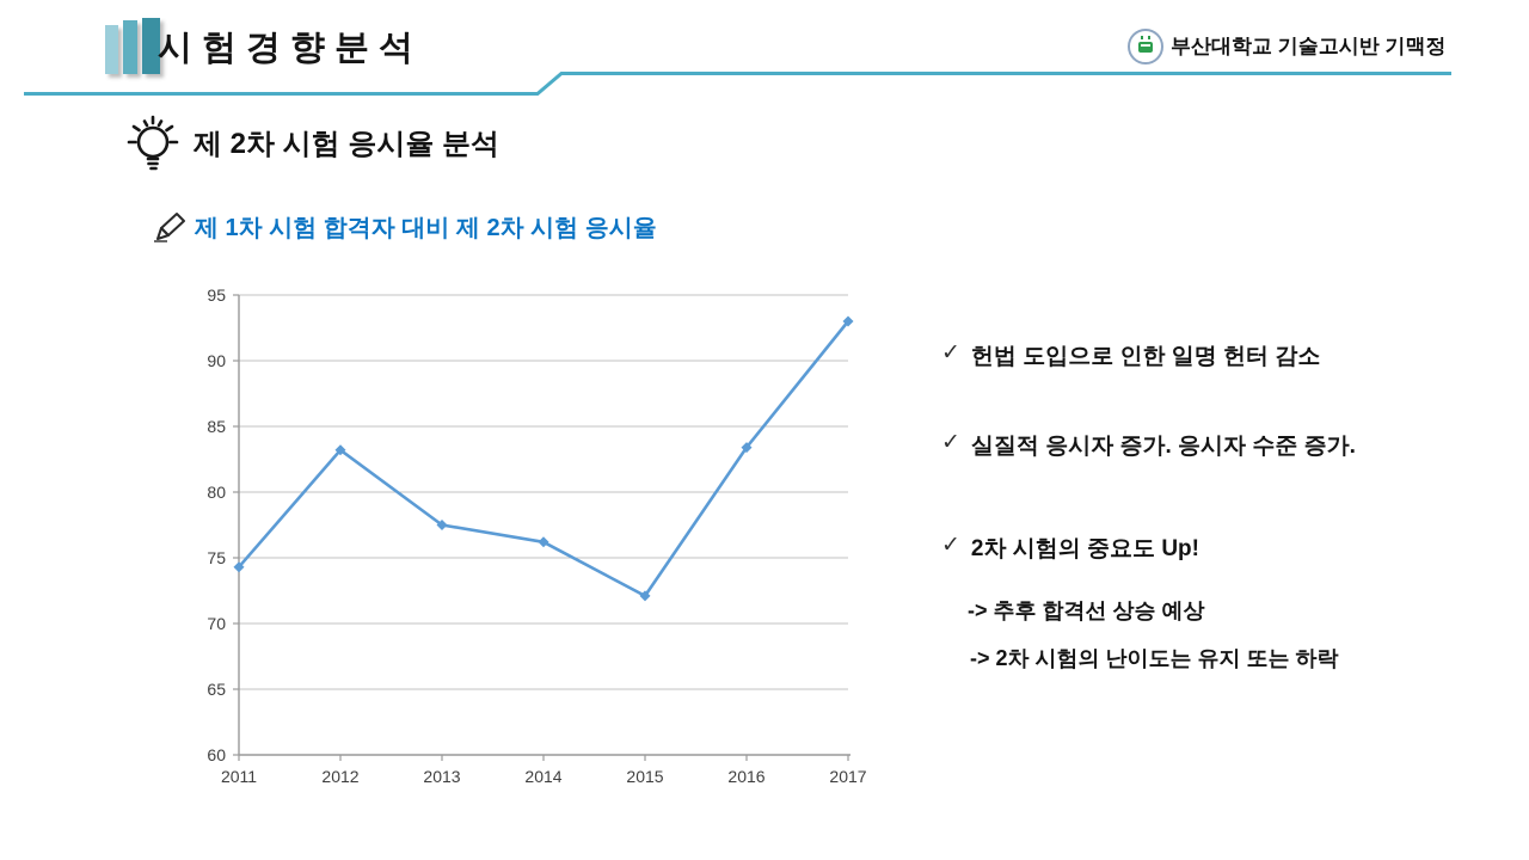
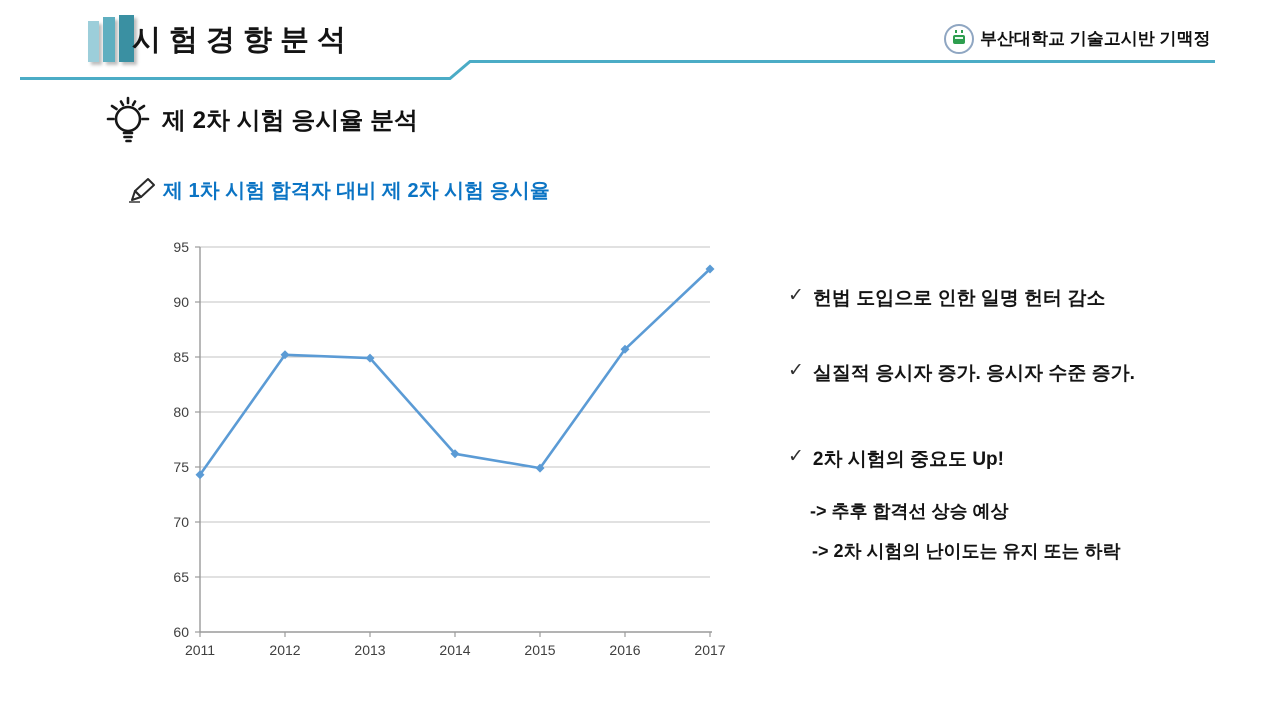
2012: 83.2 -> 85.2
2013: 77.5 -> 84.9
2015: 72.1 -> 74.9
2016: 83.4 -> 85.7
